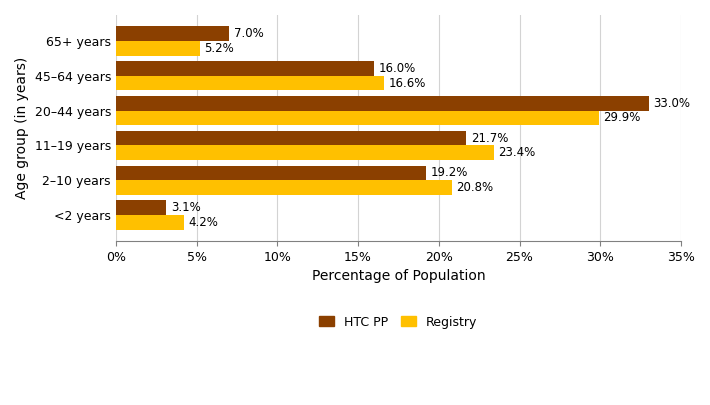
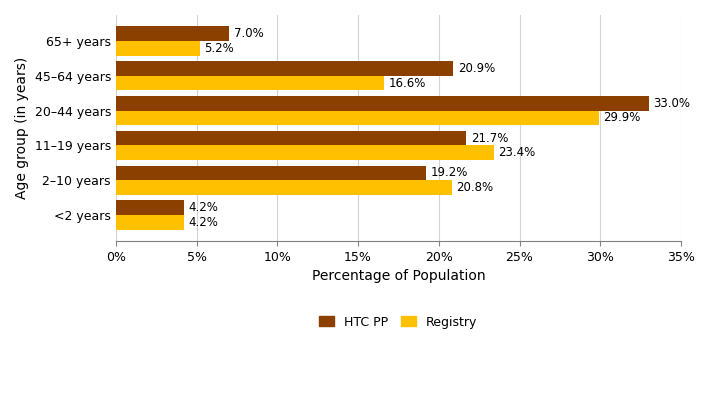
HTC PP/45–64 years: 16.0% -> 20.9%
HTC PP/<2 years: 3.1% -> 4.2%
